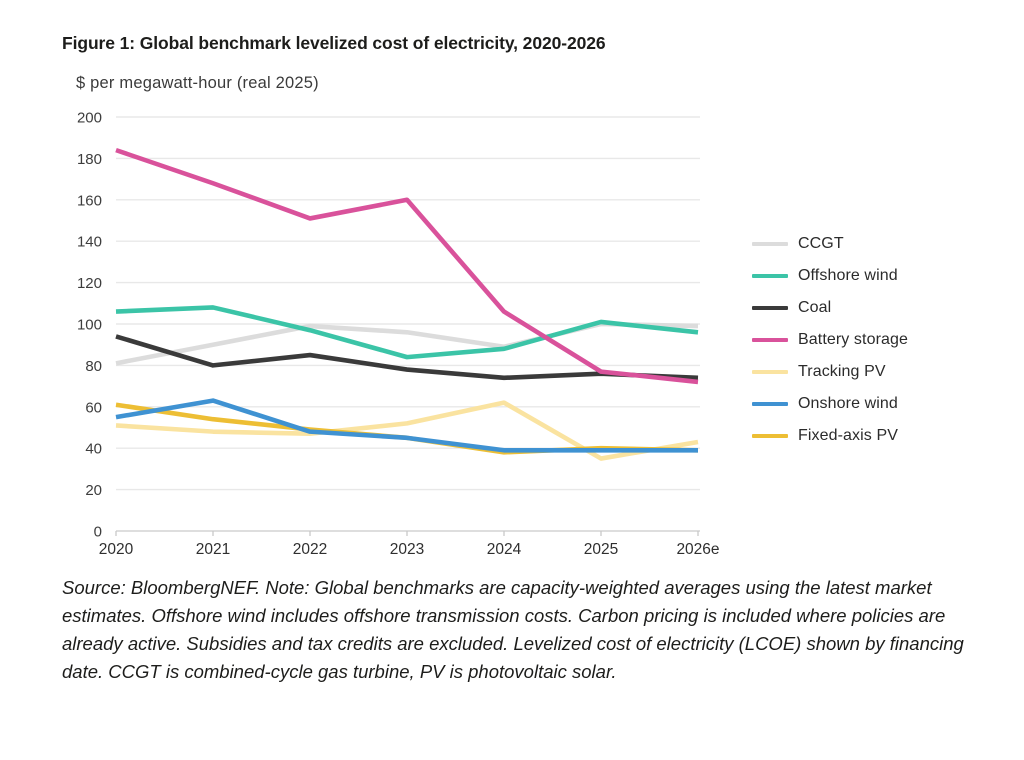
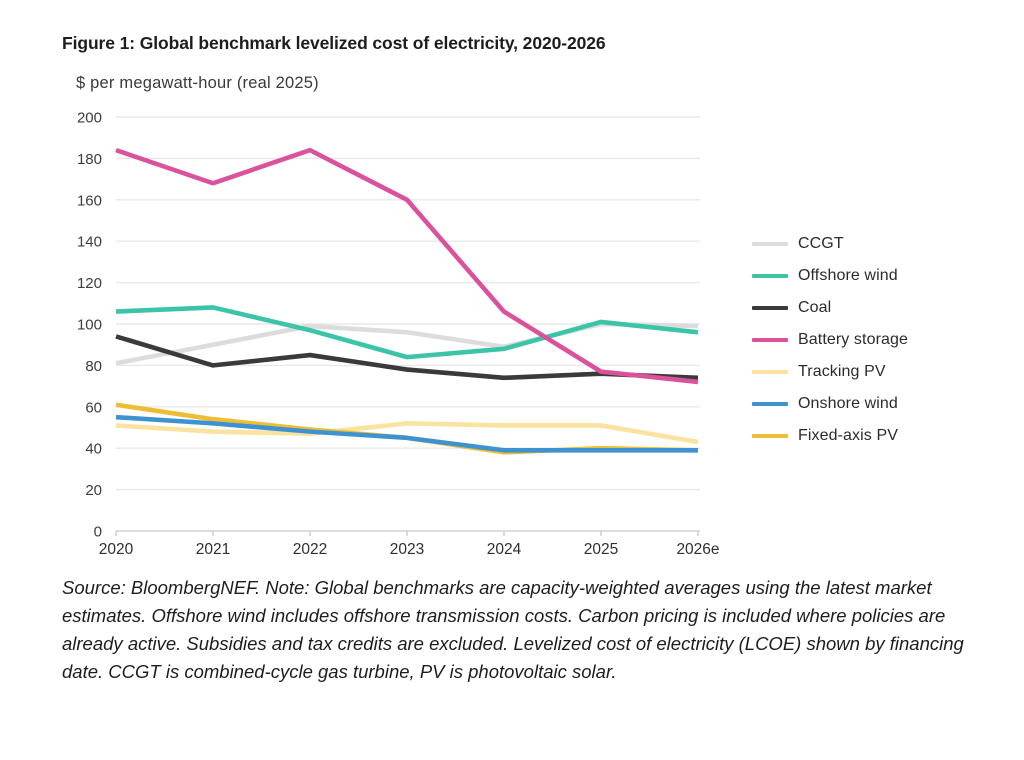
Onshore wind/2021: 63 -> 52
Battery storage/2022: 151 -> 184
Tracking PV/2024: 62 -> 51
Tracking PV/2025: 35 -> 51
